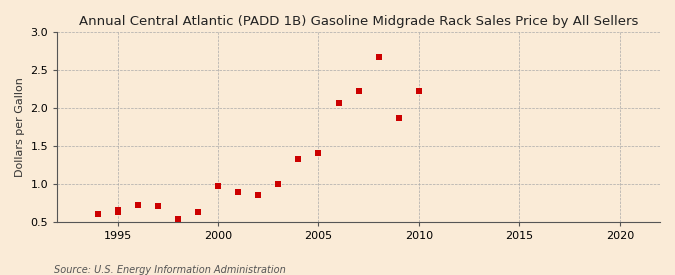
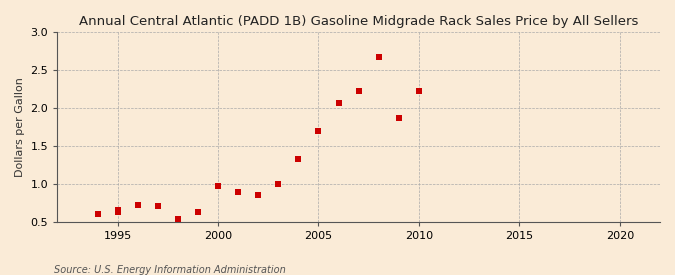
2005: 1.40 -> 1.70
